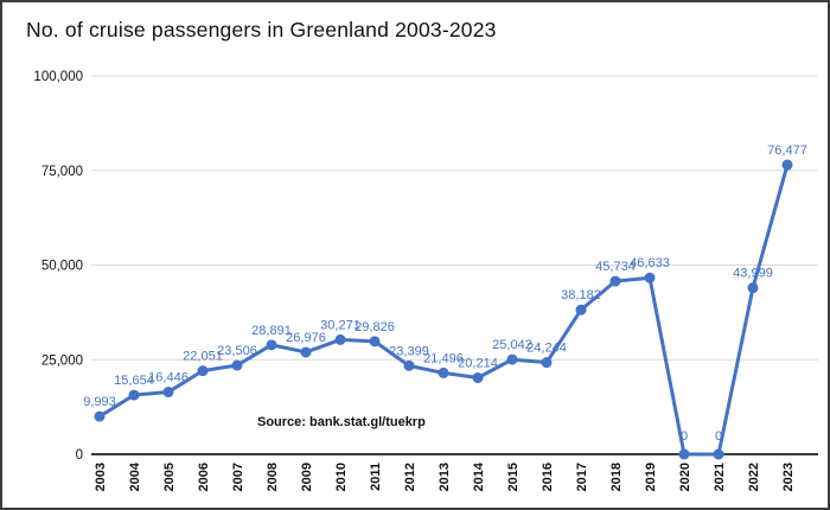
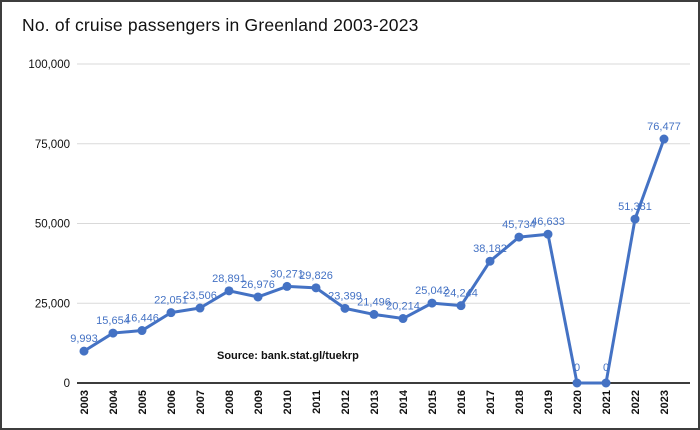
2022: 43,999 -> 51,381
